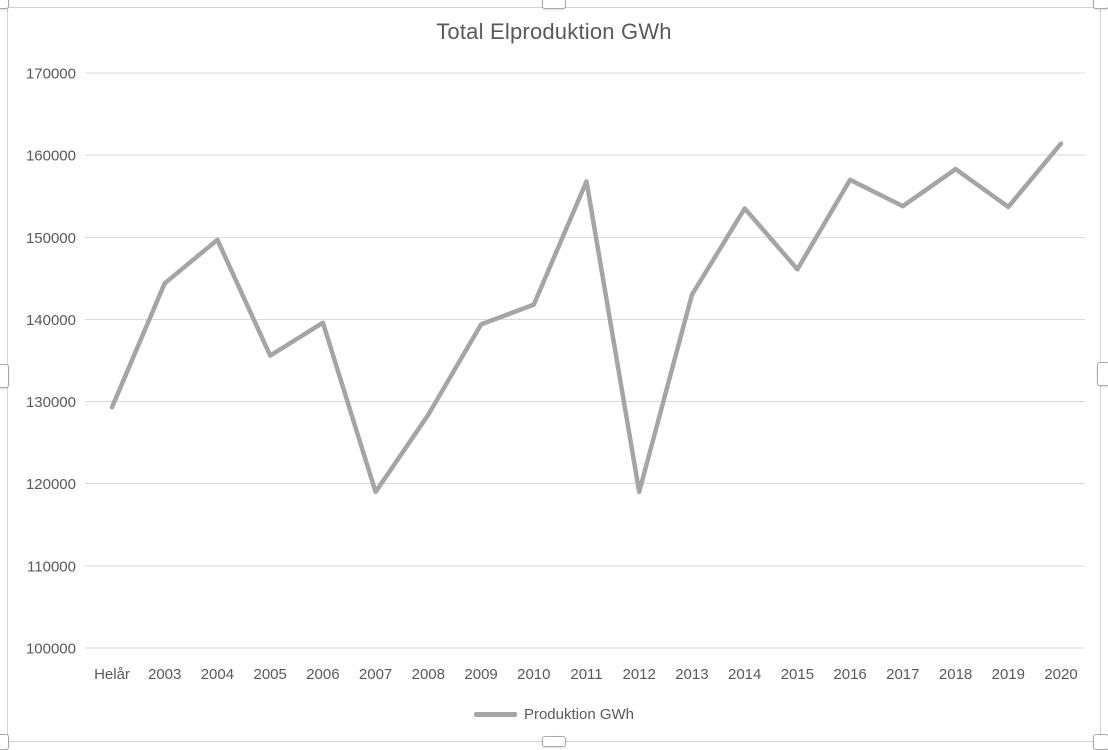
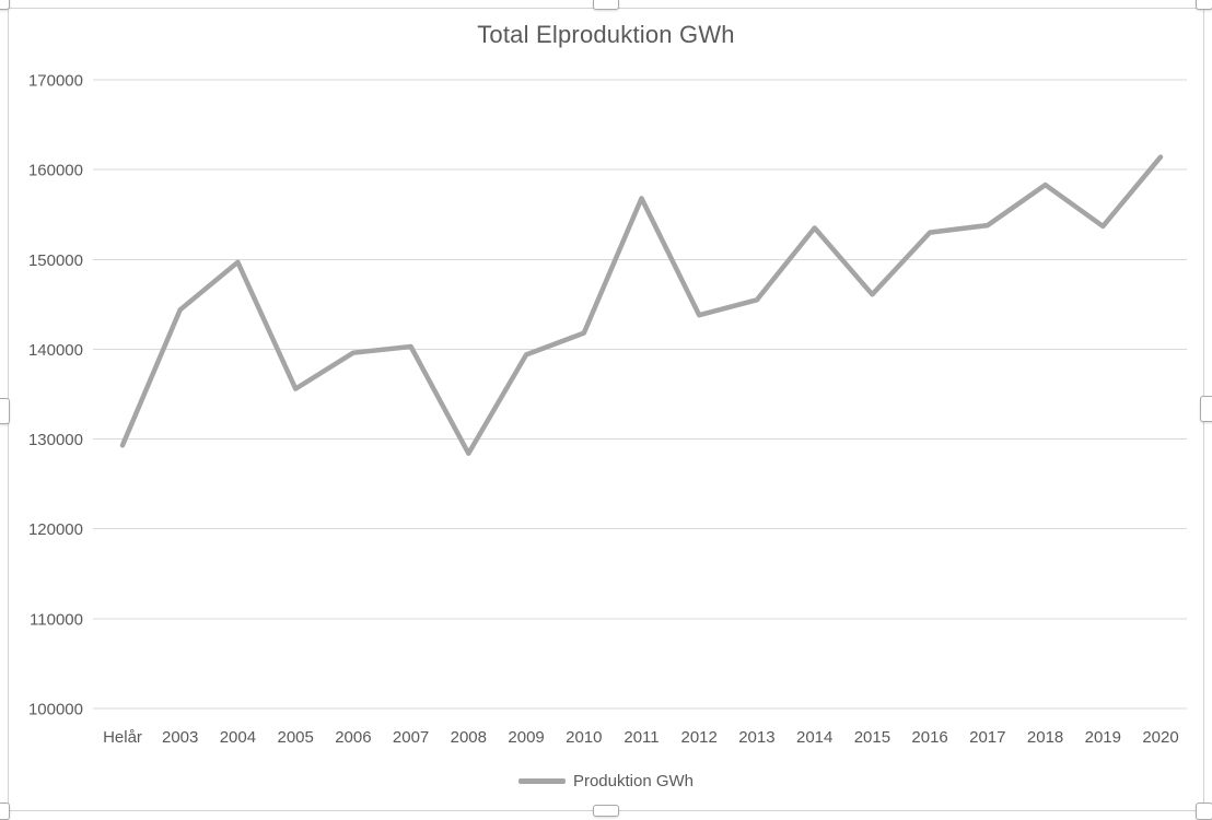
2007: 119000 -> 140000
2012: 119000 -> 144000
2013: 143000 -> 146000
2016: 157000 -> 153000
